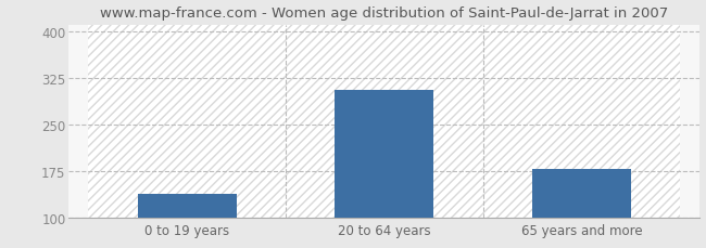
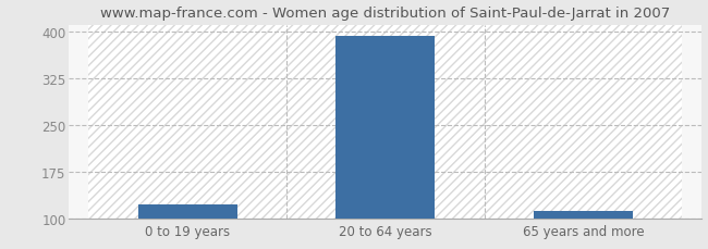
0 to 19 years: 138 -> 122
20 to 64 years: 306 -> 392
65 years and more: 178 -> 112
